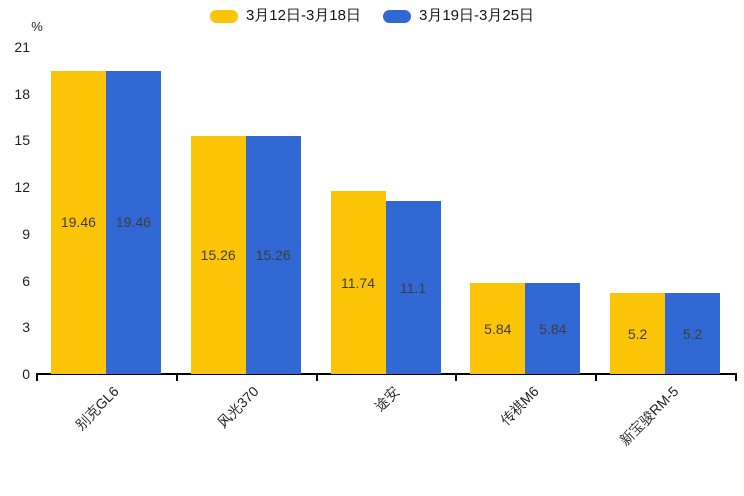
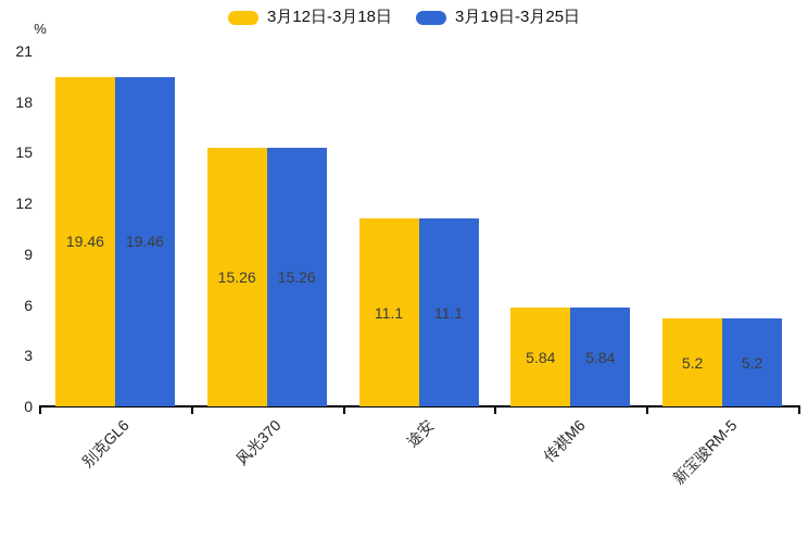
3月12日-3月18日/途安: 11.74 -> 11.1
